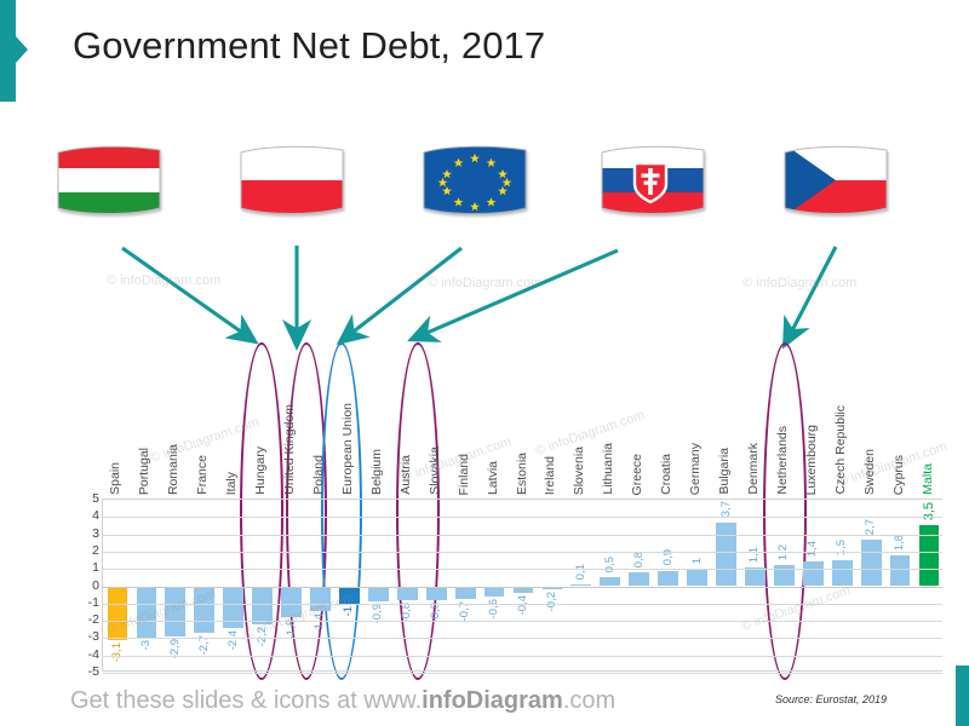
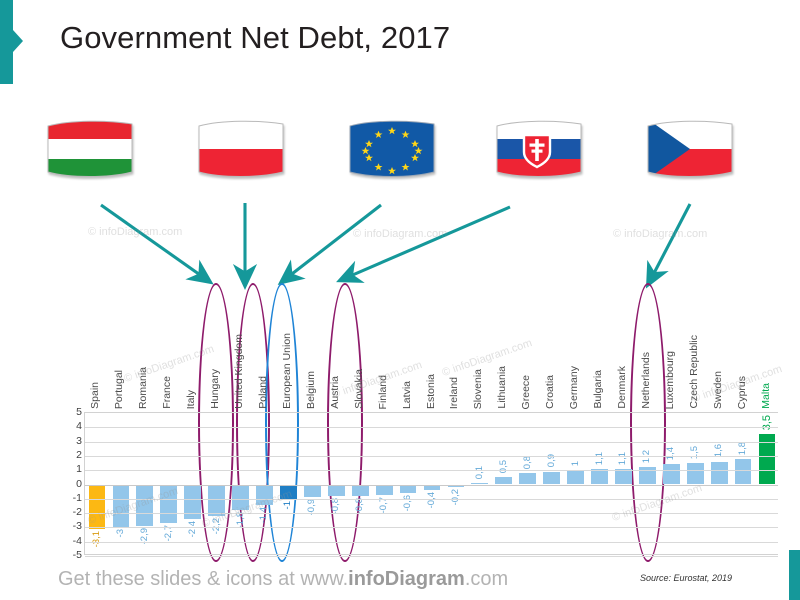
Bulgaria: 3,7 -> 1,1
Sweden: 2,7 -> 1,6
